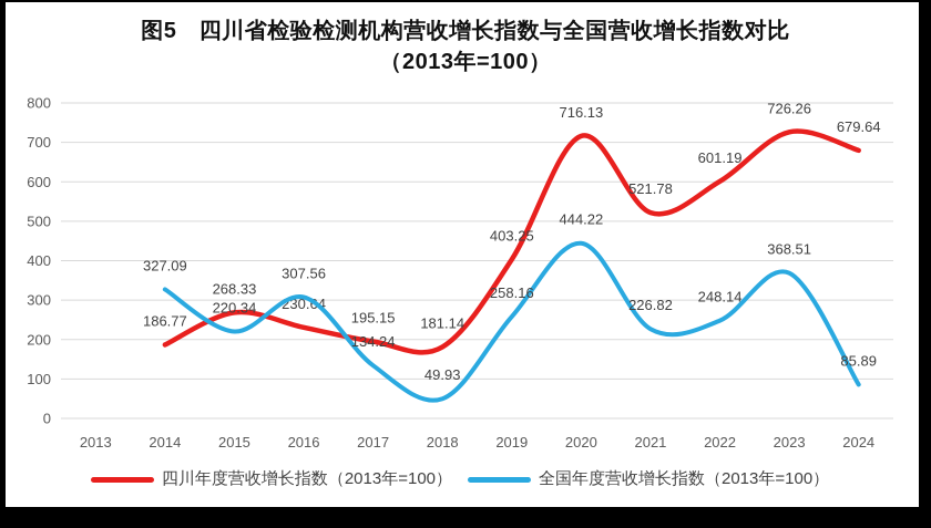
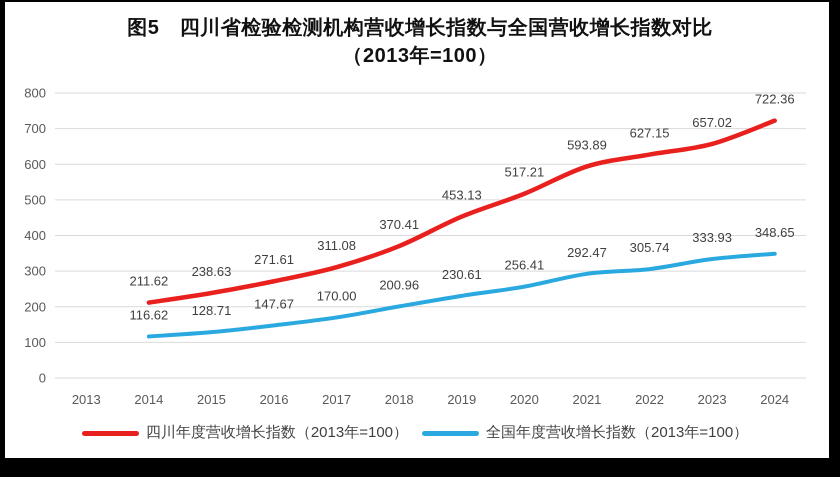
四川年度营收增长指数（2013年=100）/2014: 186.77 -> 211.62
全国年度营收增长指数（2013年=100）/2014: 327.09 -> 116.62
四川年度营收增长指数（2013年=100）/2015: 268.33 -> 238.63
全国年度营收增长指数（2013年=100）/2015: 220.34 -> 128.71
四川年度营收增长指数（2013年=100）/2016: 230.64 -> 271.61
全国年度营收增长指数（2013年=100）/2016: 307.56 -> 147.67
四川年度营收增长指数（2013年=100）/2017: 195.15 -> 311.08
全国年度营收增长指数（2013年=100）/2017: 134.24 -> 170.00
四川年度营收增长指数（2013年=100）/2018: 181.14 -> 370.41
全国年度营收增长指数（2013年=100）/2018: 49.93 -> 200.96
四川年度营收增长指数（2013年=100）/2019: 403.25 -> 453.13
全国年度营收增长指数（2013年=100）/2019: 258.16 -> 230.61
四川年度营收增长指数（2013年=100）/2020: 716.13 -> 517.21
全国年度营收增长指数（2013年=100）/2020: 444.22 -> 256.41
四川年度营收增长指数（2013年=100）/2021: 521.78 -> 593.89
全国年度营收增长指数（2013年=100）/2021: 226.82 -> 292.47
四川年度营收增长指数（2013年=100）/2022: 601.19 -> 627.15
全国年度营收增长指数（2013年=100）/2022: 248.14 -> 305.74
四川年度营收增长指数（2013年=100）/2023: 726.26 -> 657.02
全国年度营收增长指数（2013年=100）/2023: 368.51 -> 333.93
四川年度营收增长指数（2013年=100）/2024: 679.64 -> 722.36
全国年度营收增长指数（2013年=100）/2024: 85.89 -> 348.65
